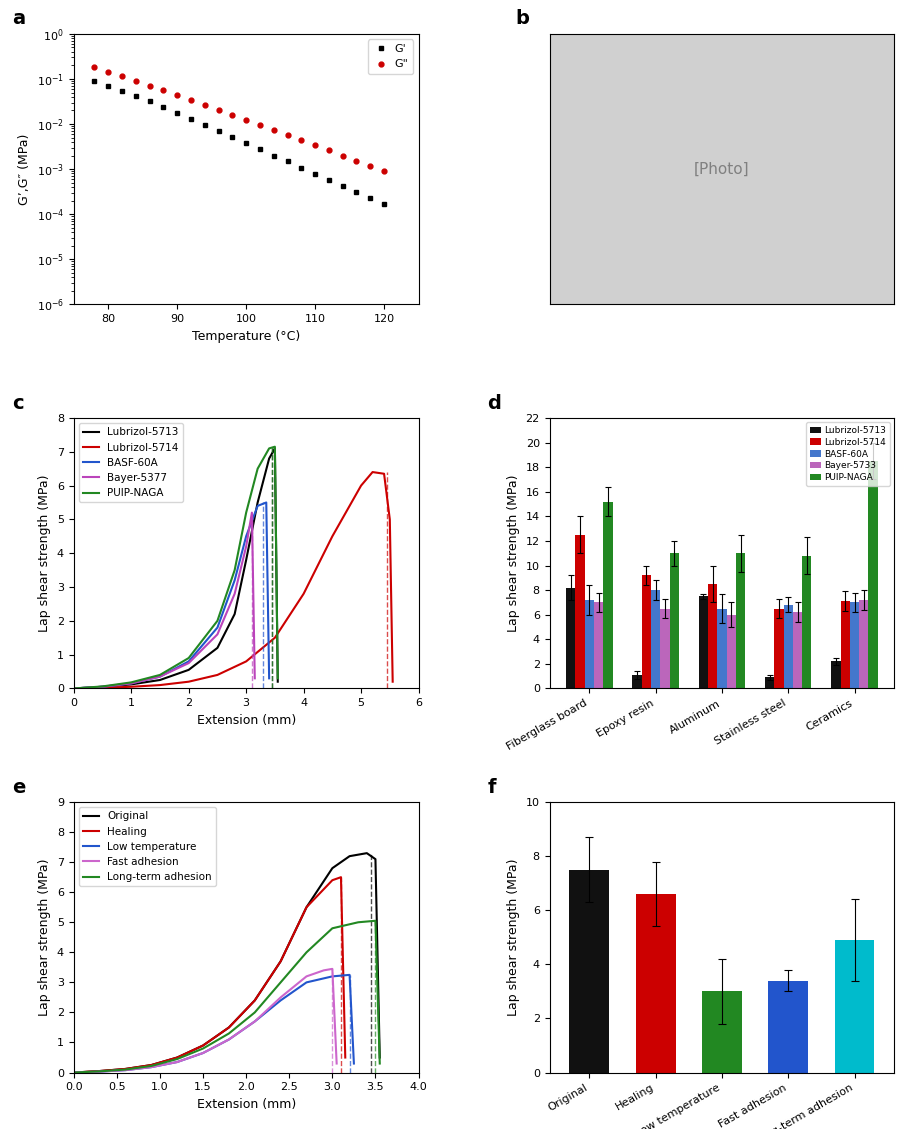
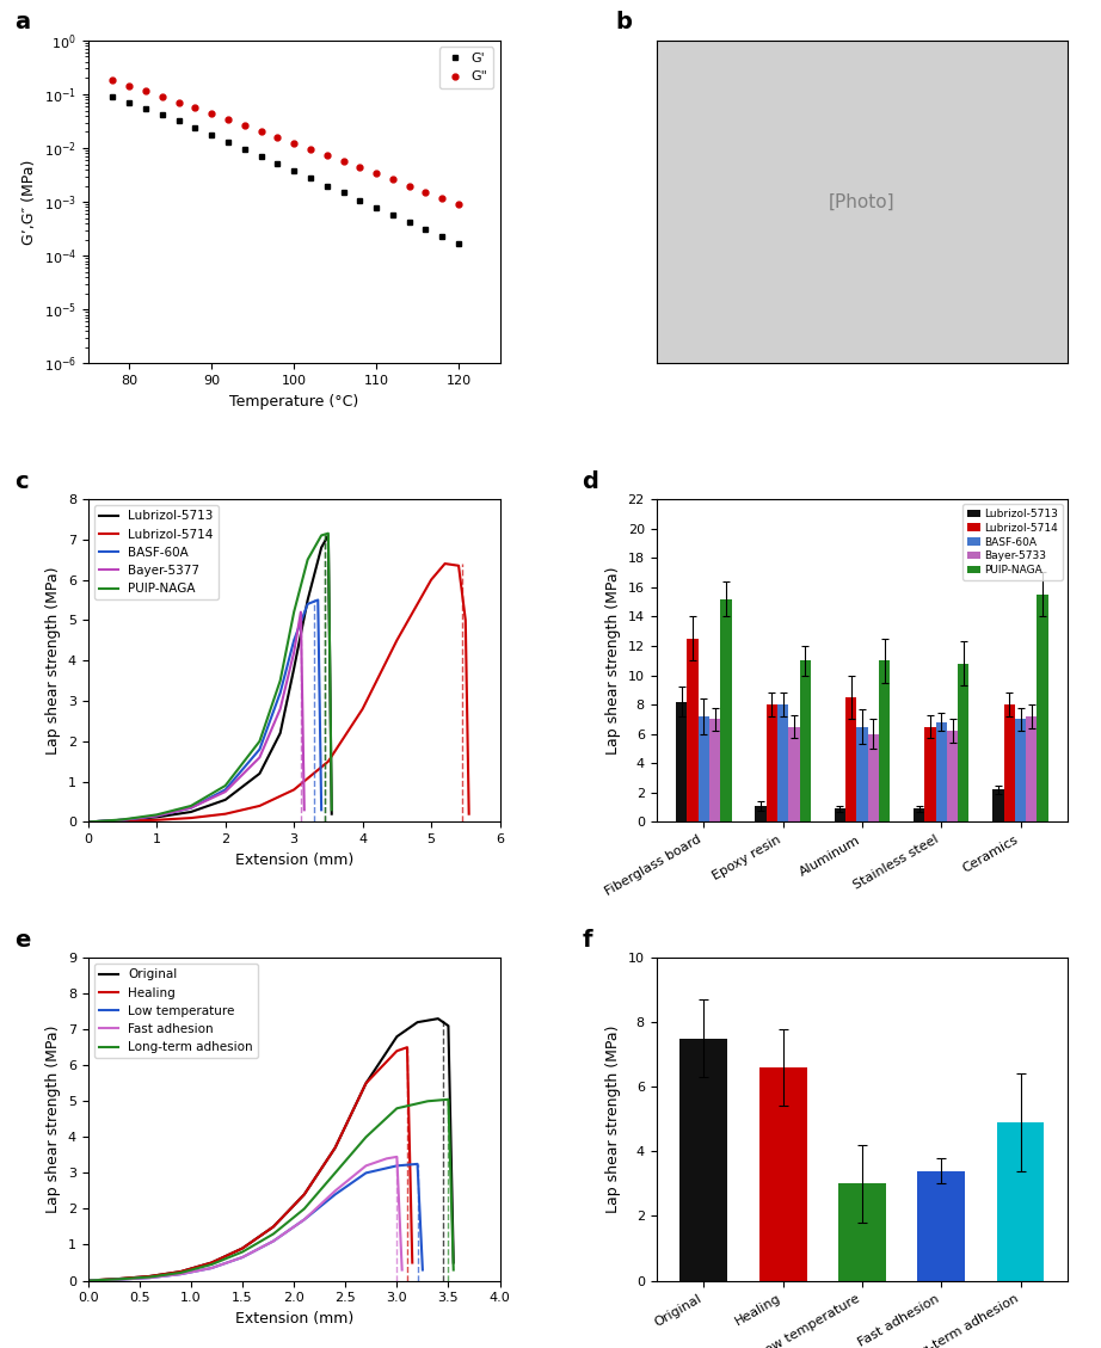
Lubrizol-5714/Epoxy resin: 9.2 -> 8.0
Lubrizol-5713/Aluminum: 7.5 -> 0.9
Lubrizol-5714/Ceramics: 7.1 -> 8.0
PUIP-NAGA/Ceramics: 18.5 -> 15.5
